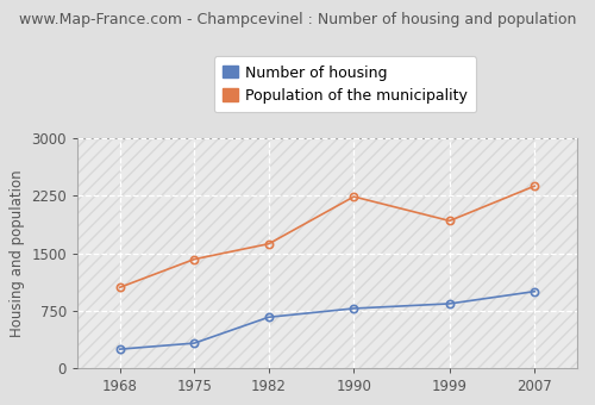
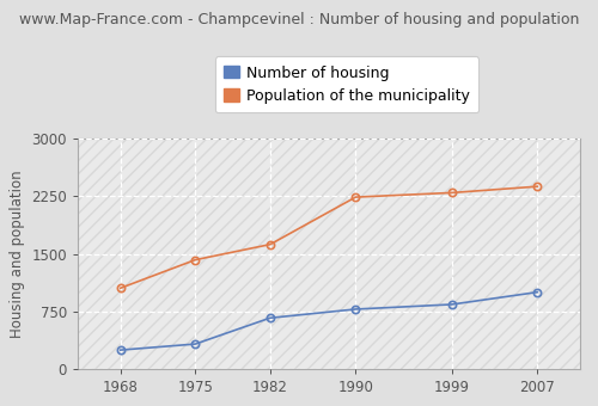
Population of the municipality/1999: 1920 -> 2290
